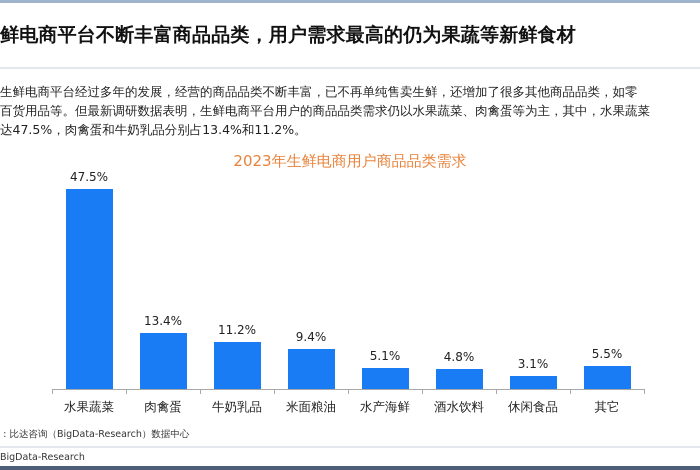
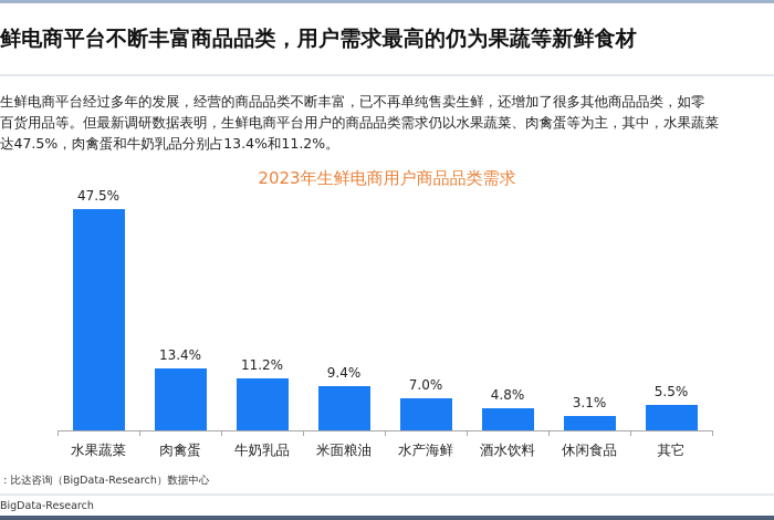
水产海鲜: 5.1% -> 7.0%
